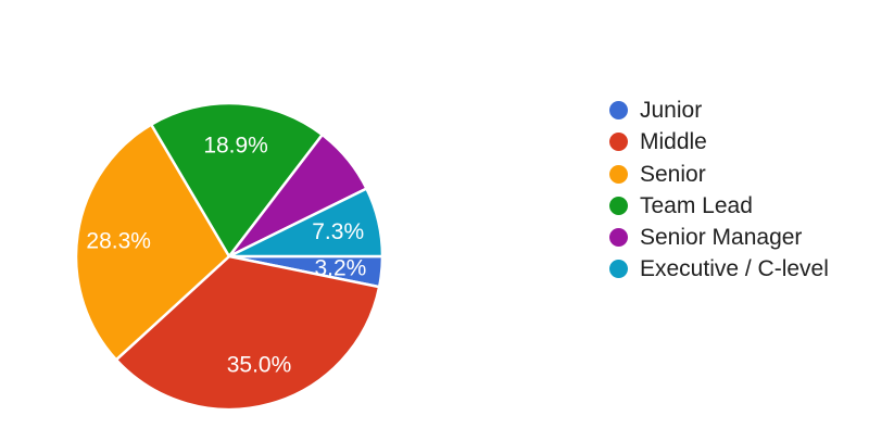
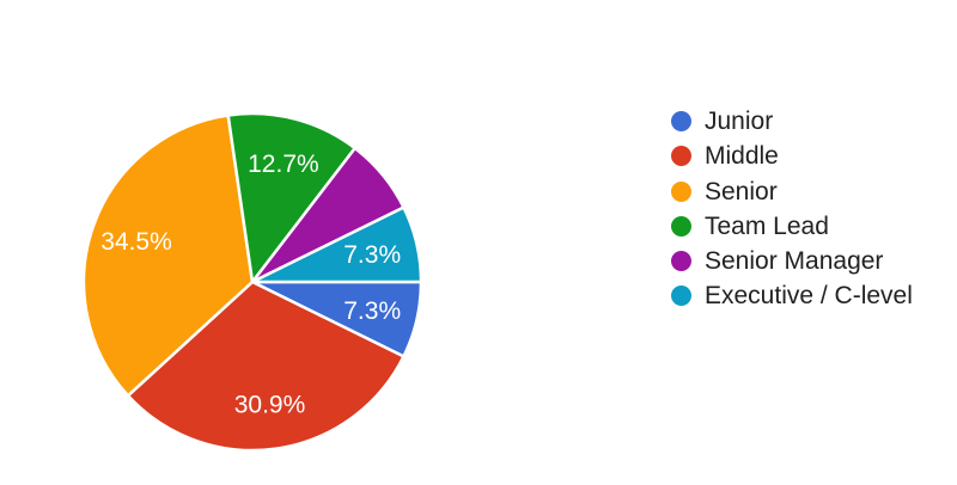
Junior: 3.2% -> 7.3%
Middle: 35.0% -> 30.9%
Senior: 28.3% -> 34.5%
Team Lead: 18.9% -> 12.7%
